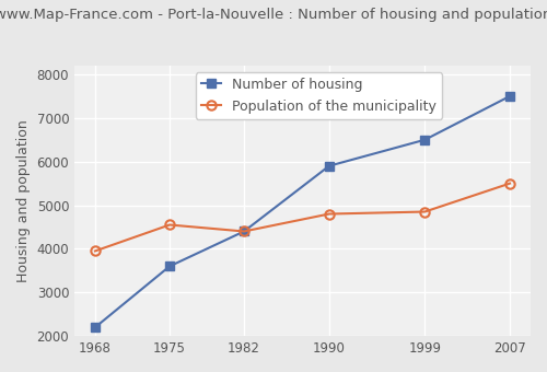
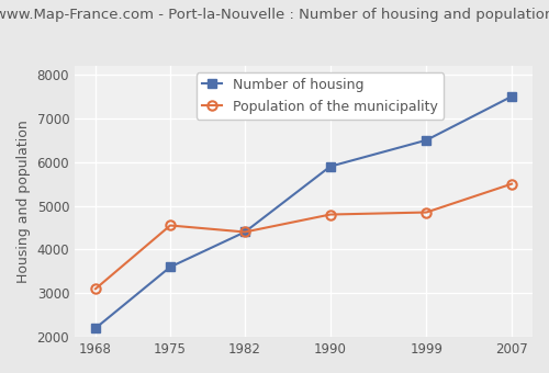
Population of the municipality/1968: 3950 -> 3100
